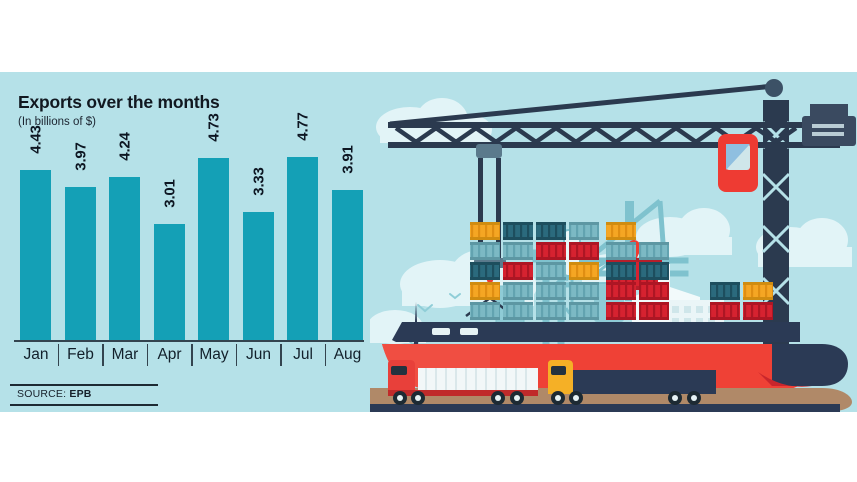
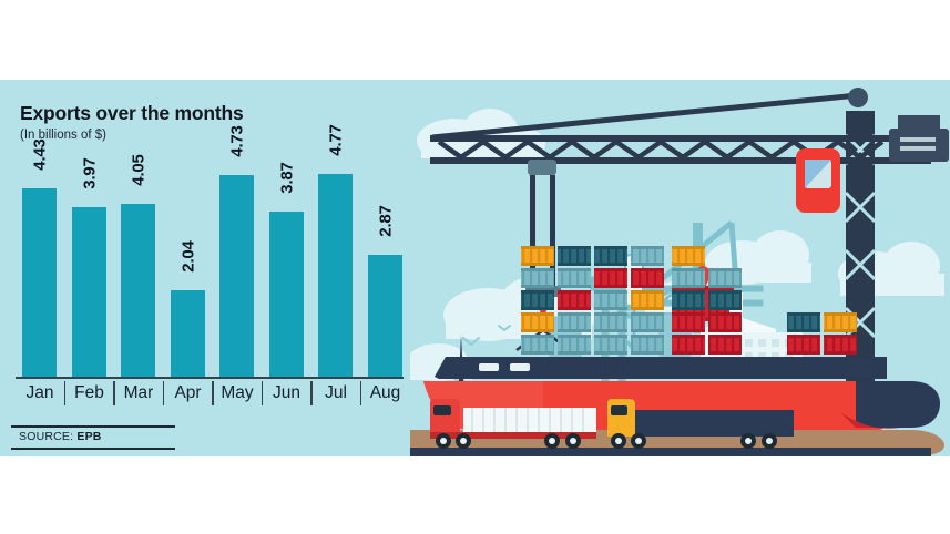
Mar: 4.24 -> 4.05
Apr: 3.01 -> 2.04
Jun: 3.33 -> 3.87
Aug: 3.91 -> 2.87
